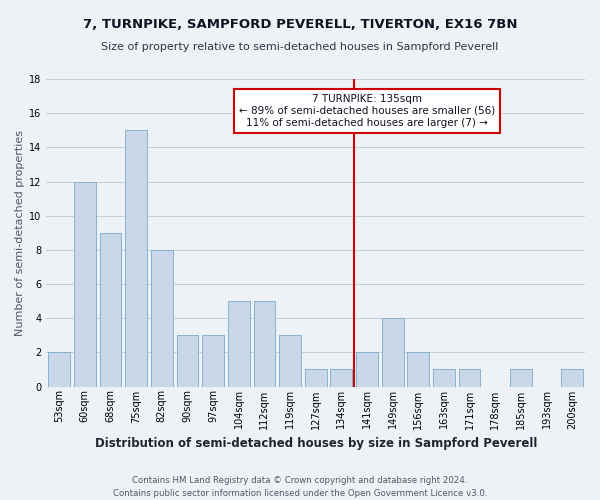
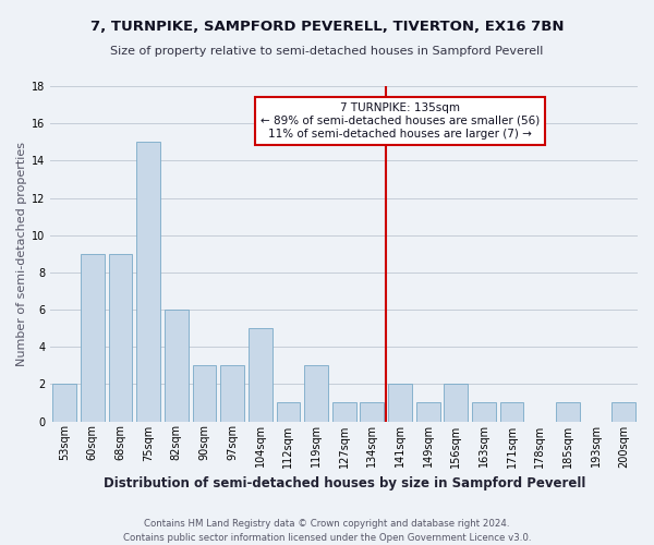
60sqm: 12 -> 9
82sqm: 8 -> 6
112sqm: 5 -> 1
149sqm: 4 -> 1
